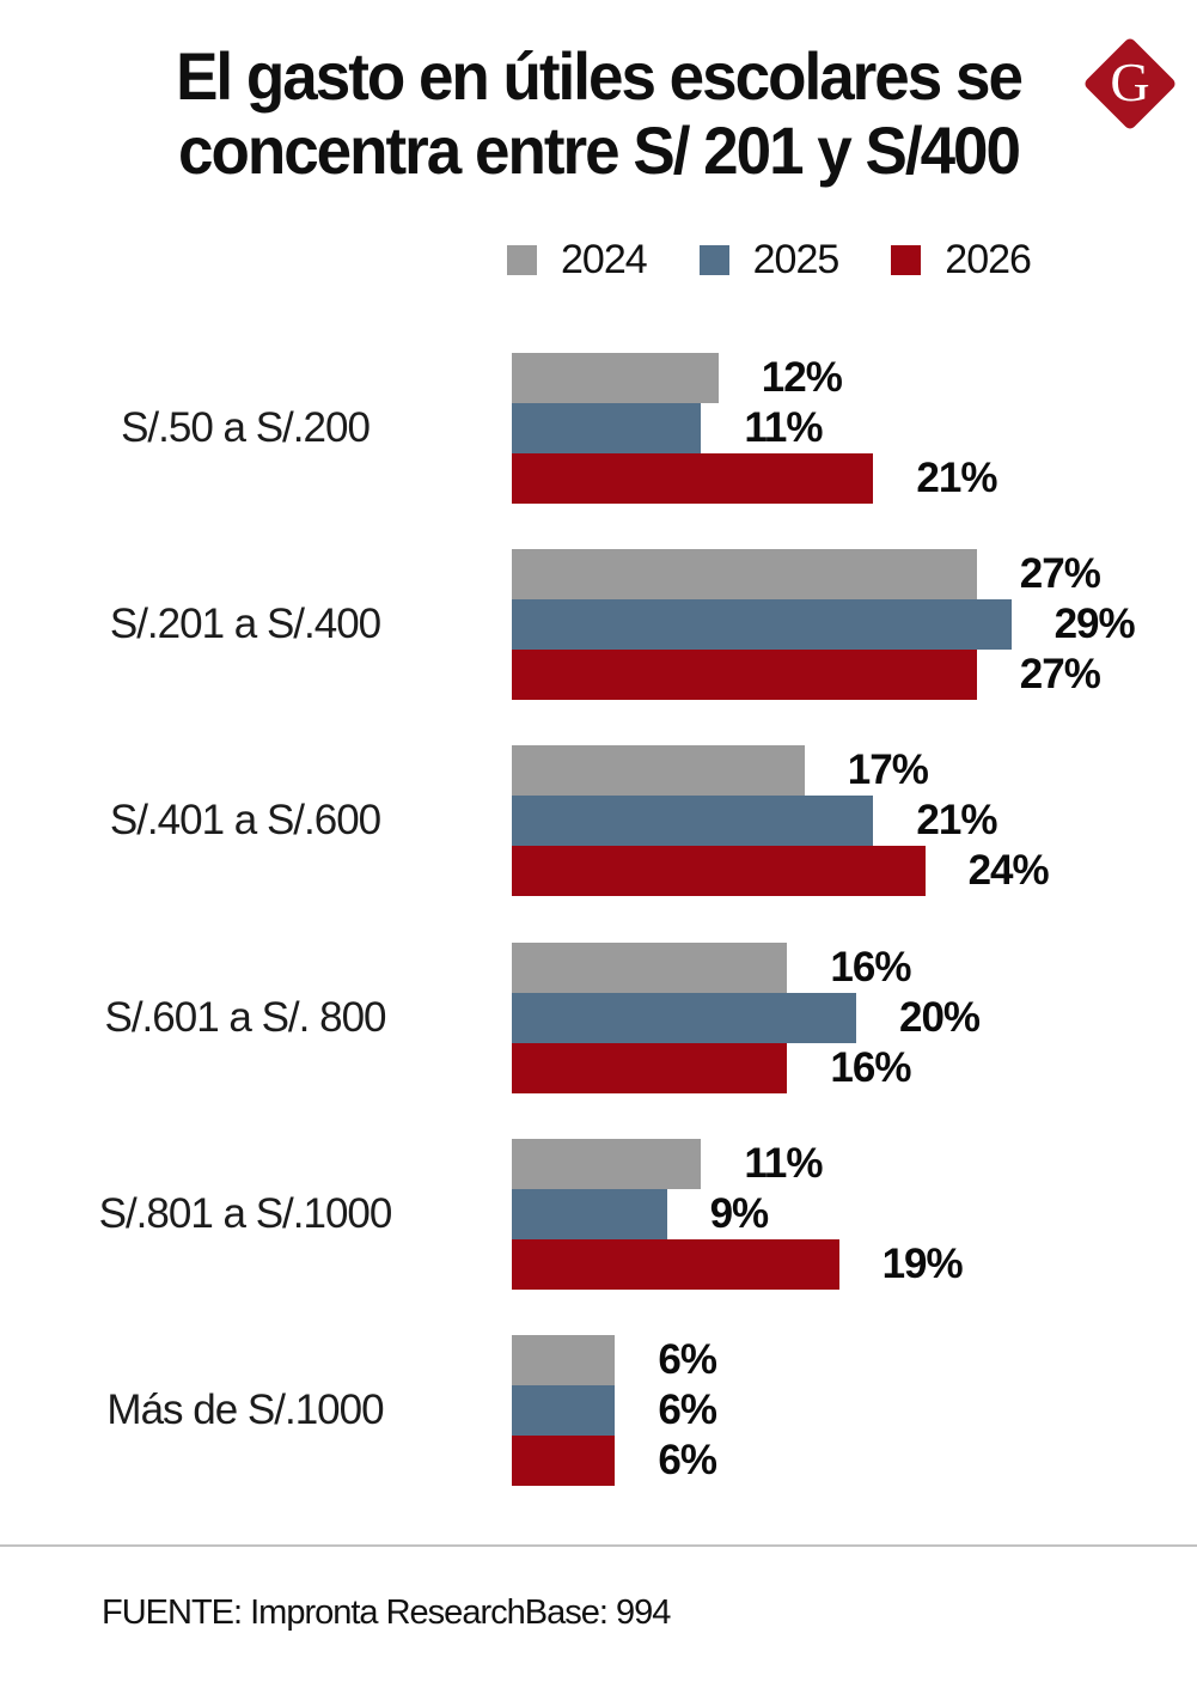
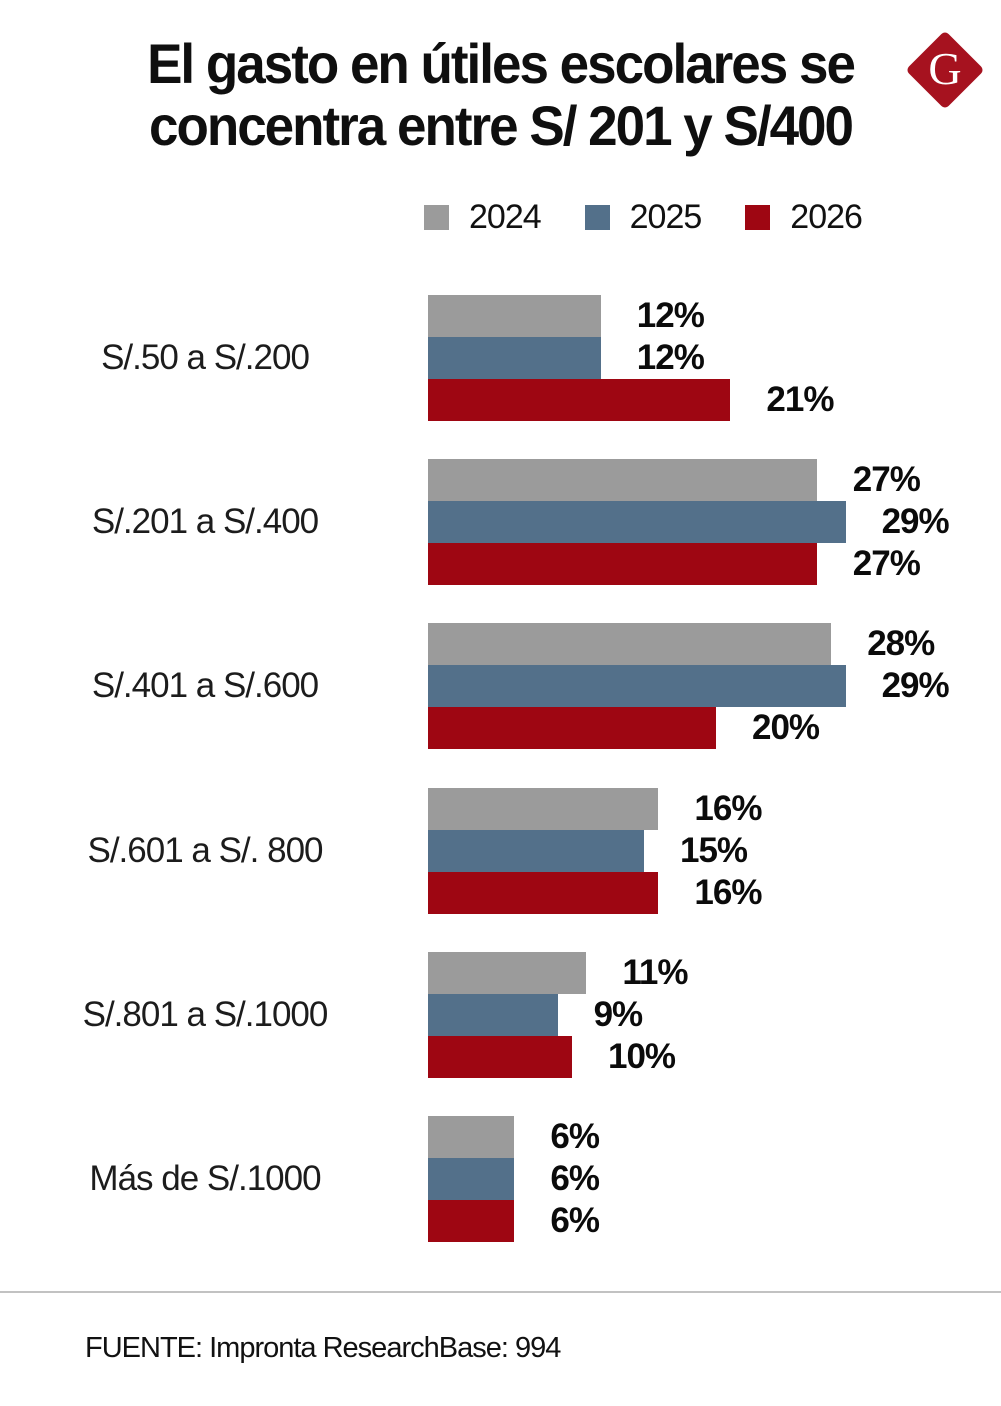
2025/S/.50 a S/.200: 11% -> 12%
2024/S/.401 a S/.600: 17% -> 28%
2025/S/.401 a S/.600: 21% -> 29%
2026/S/.401 a S/.600: 24% -> 20%
2025/S/.601 a S/. 800: 20% -> 15%
2026/S/.801 a S/.1000: 19% -> 10%
